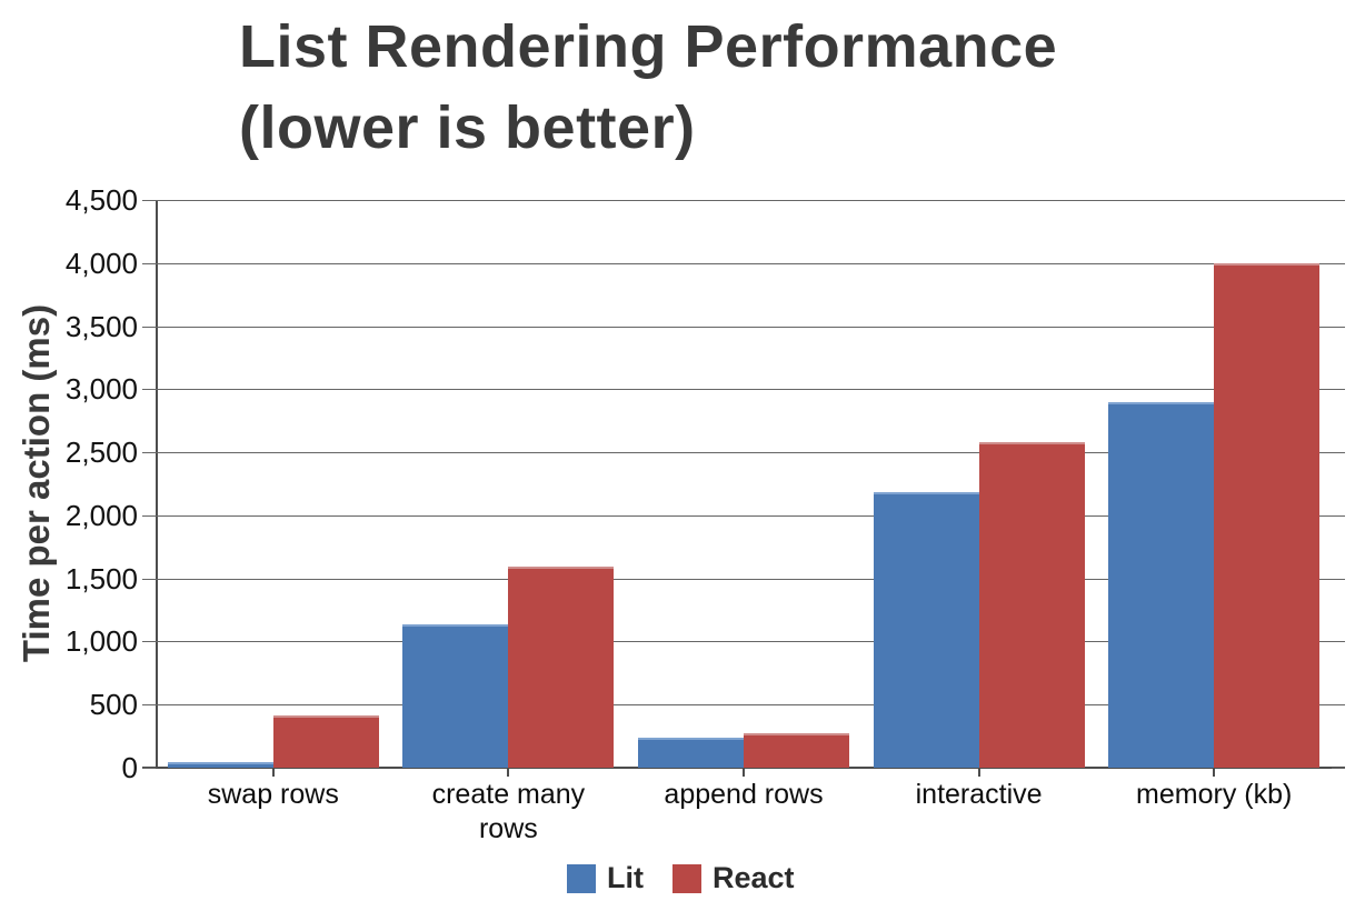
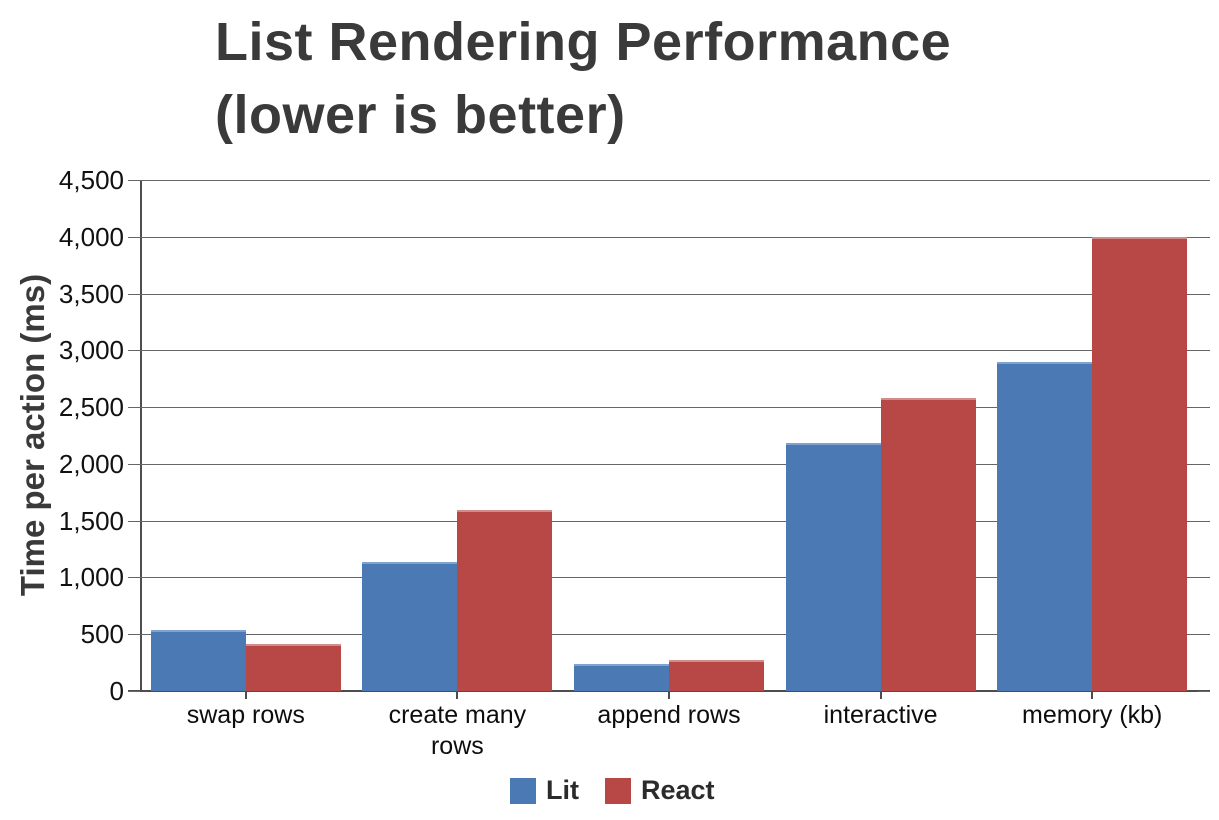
Lit/swap rows: 40 -> 540
